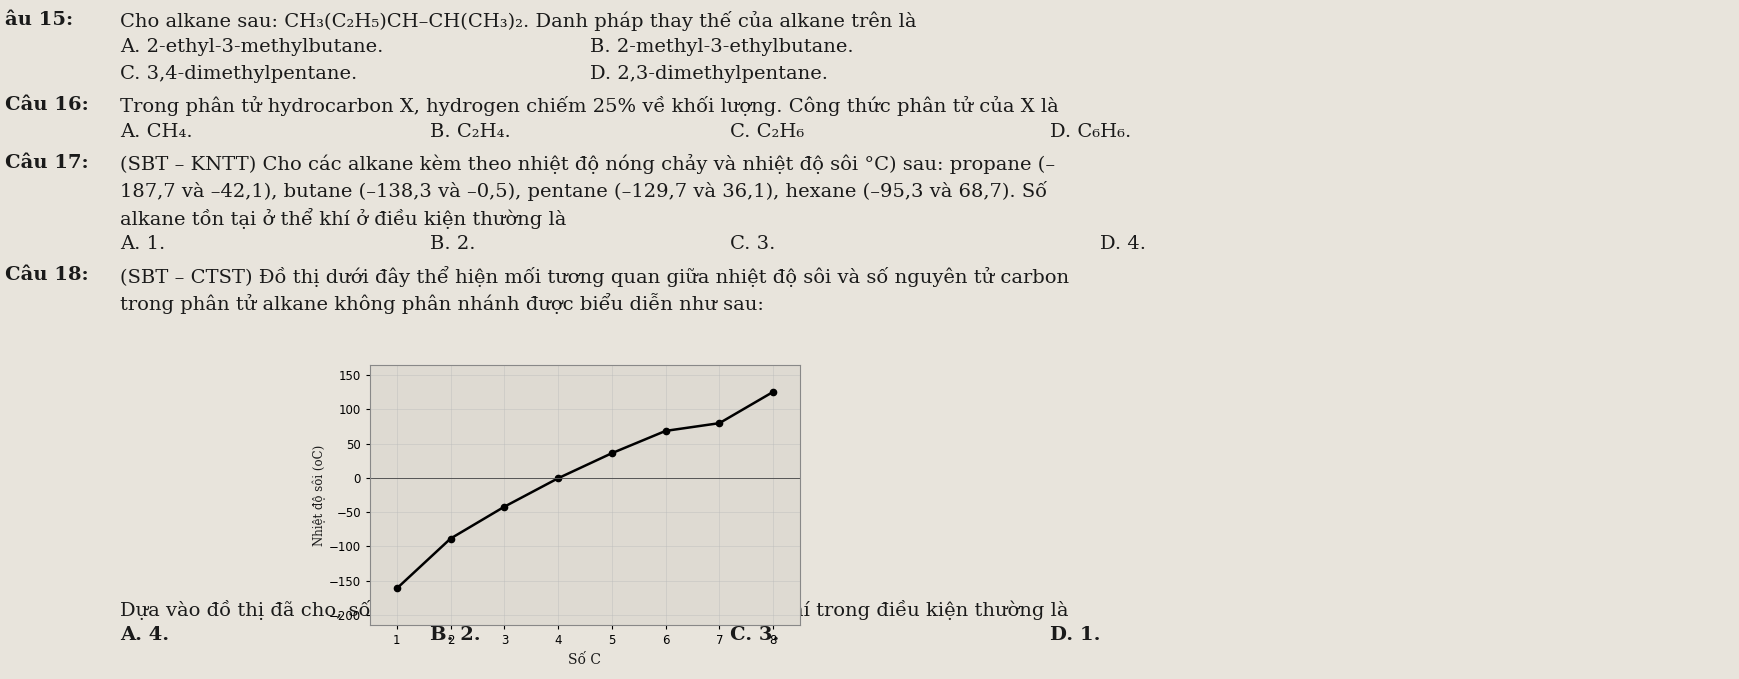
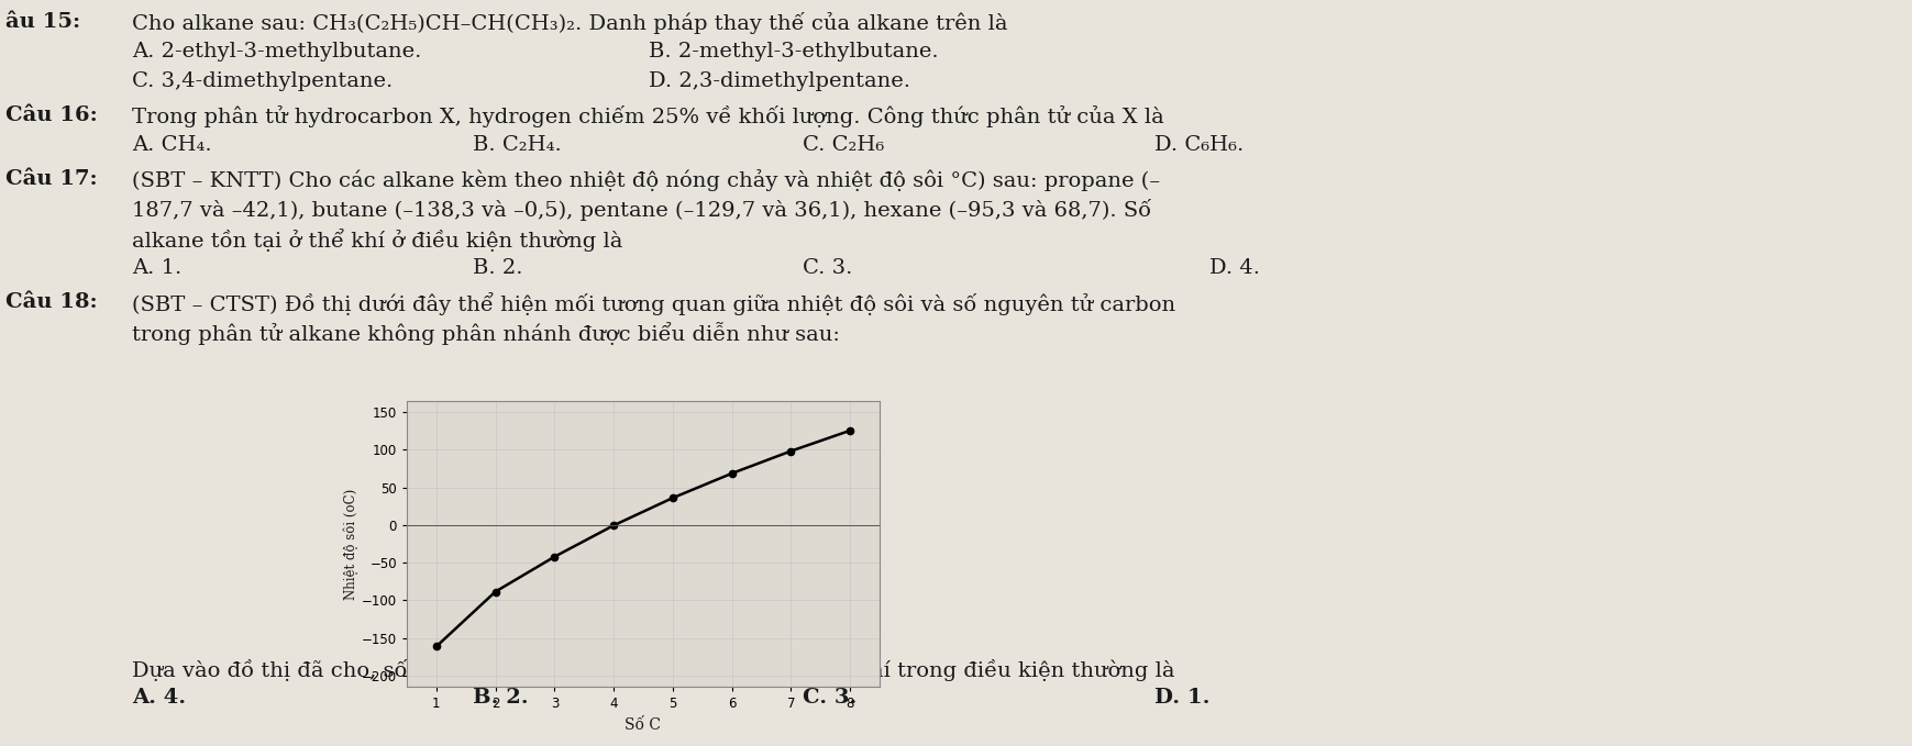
7: 80 -> 98
